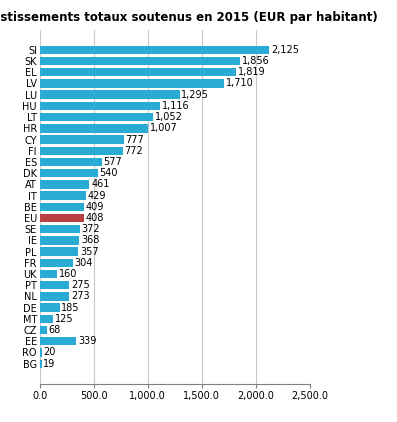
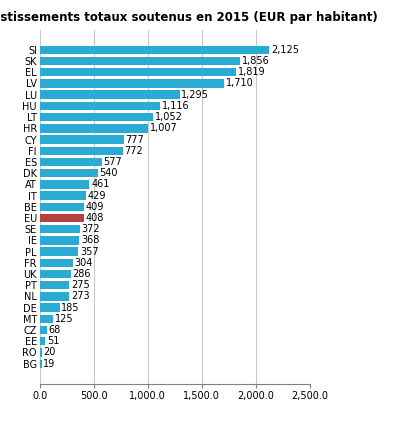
UK: 160 -> 286
EE: 339 -> 51
